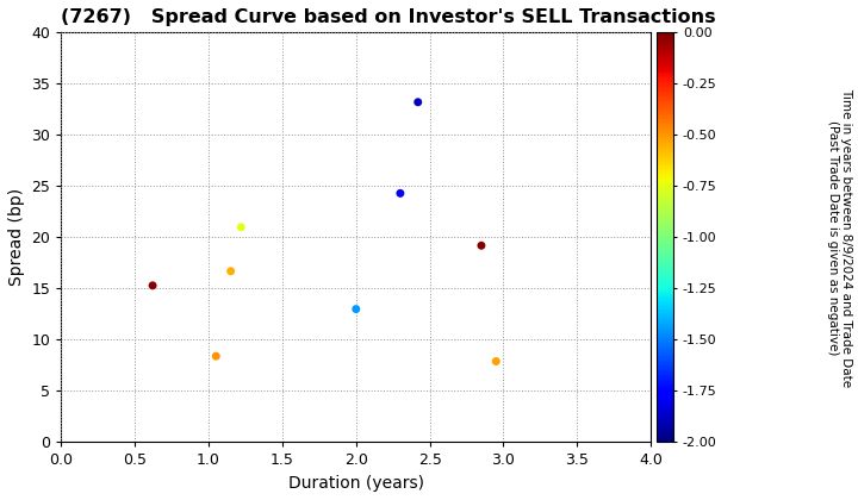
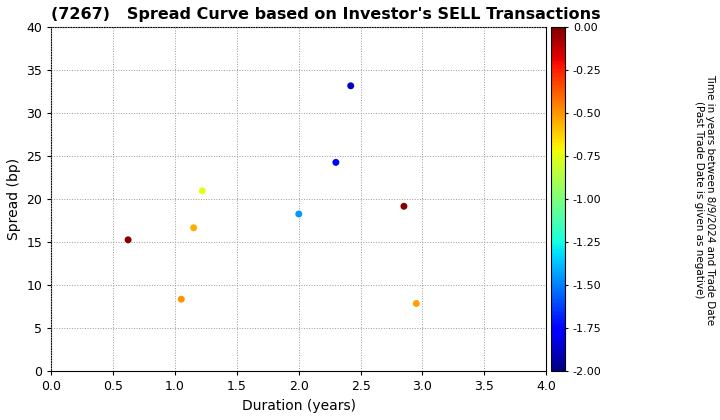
2.0: 13.0 -> 18.3
